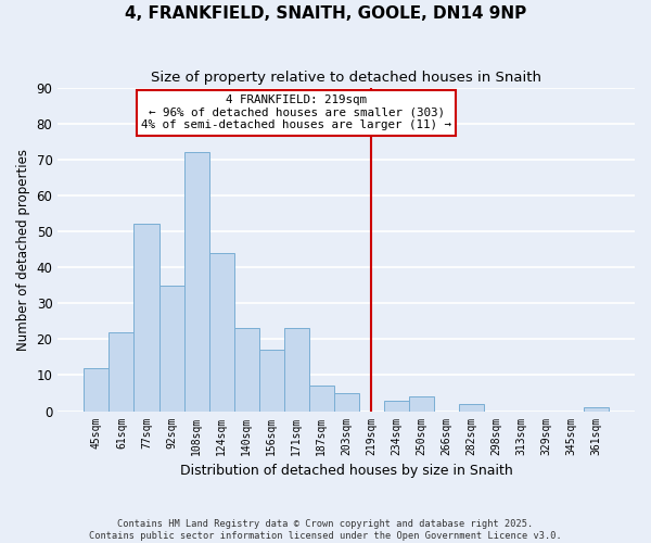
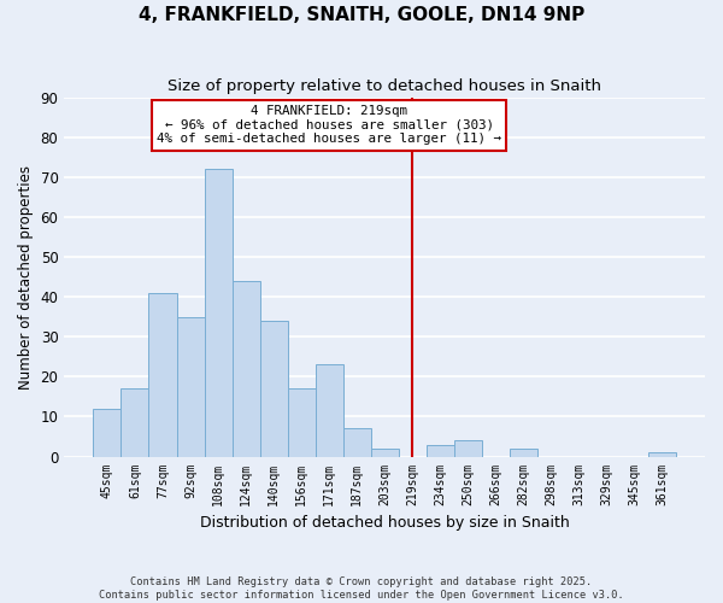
61sqm: 22 -> 17
77sqm: 52 -> 41
140sqm: 23 -> 34
203sqm: 5 -> 2
